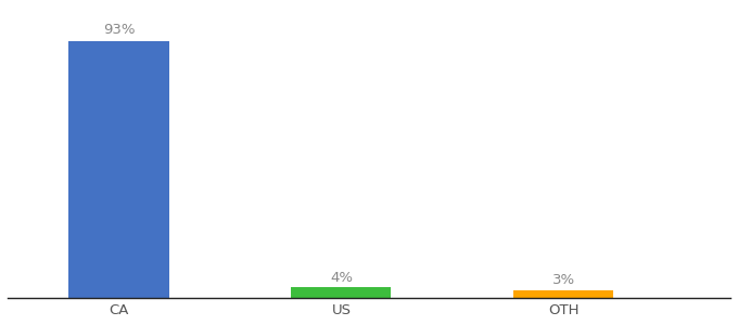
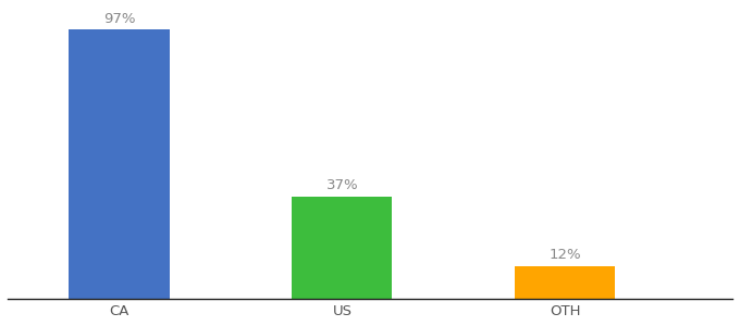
CA: 93% -> 97%
US: 4% -> 37%
OTH: 3% -> 12%
